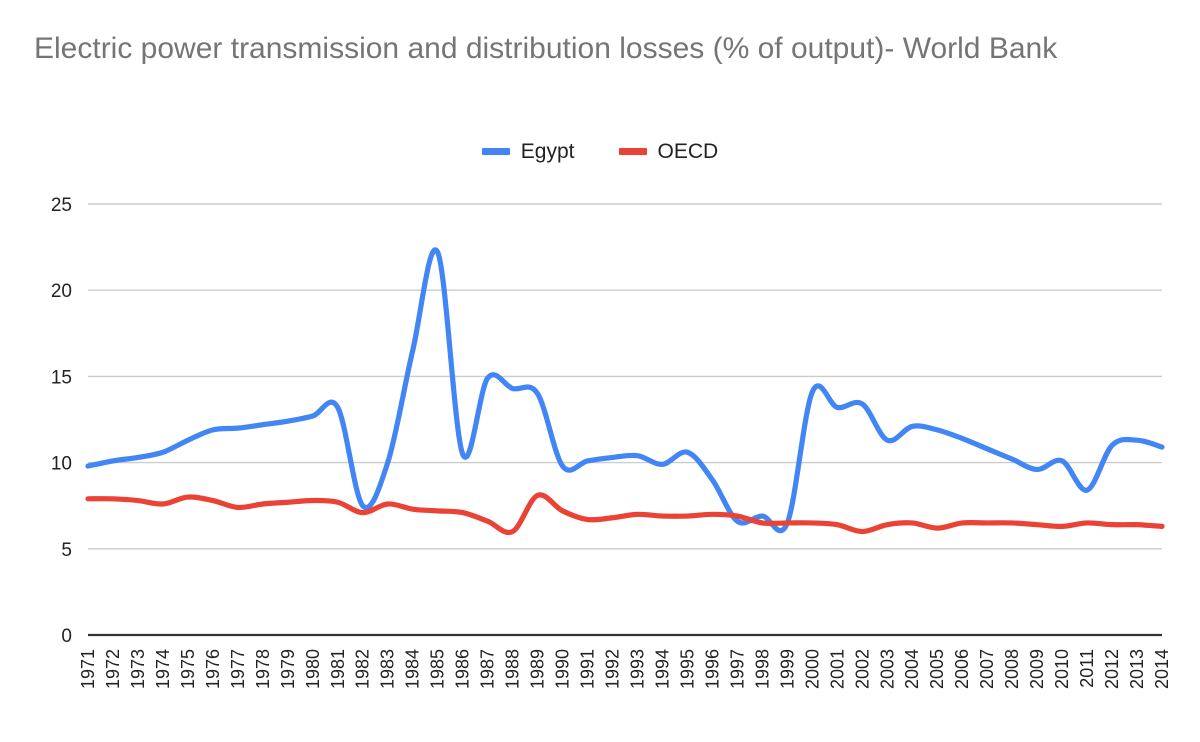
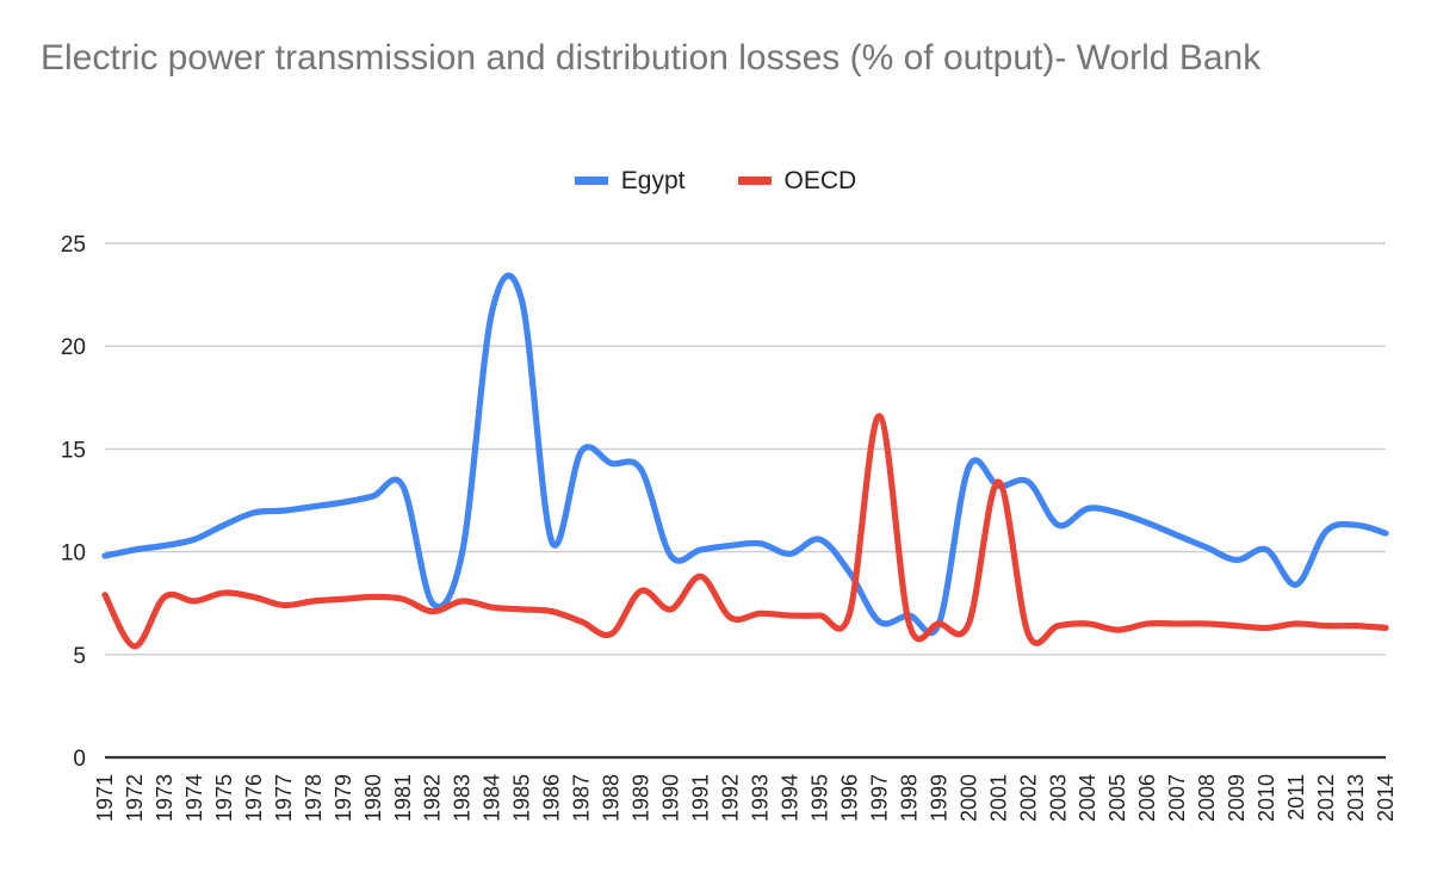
OECD/1972: 7.9 -> 5.4
Egypt/1984: 16.5 -> 21.7
OECD/1991: 6.7 -> 8.8
OECD/1997: 6.9 -> 16.6
OECD/2001: 6.4 -> 13.4
